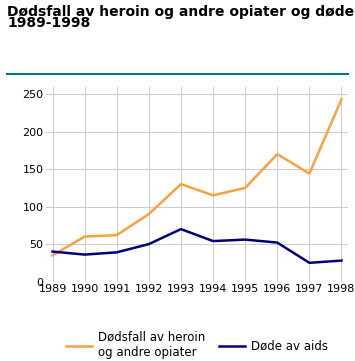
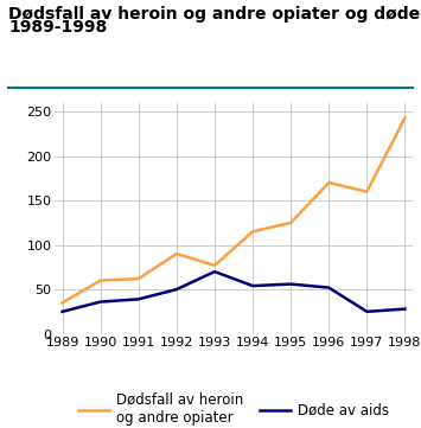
Døde av aids/1989: 40 -> 25
Dødsfall av heroin og andre opiater/1993: 130 -> 77
Dødsfall av heroin og andre opiater/1997: 144 -> 160
